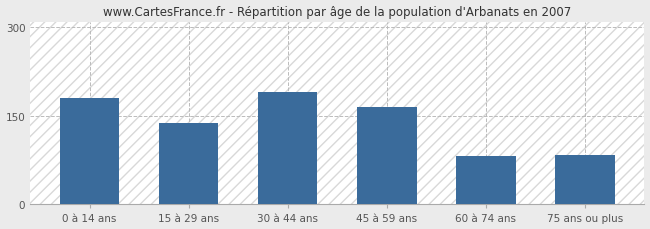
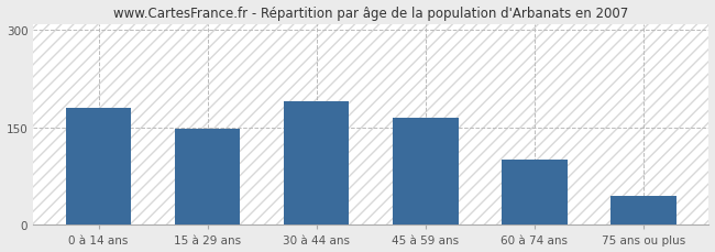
15 à 29 ans: 138 -> 148
60 à 74 ans: 82 -> 100
75 ans ou plus: 84 -> 45
